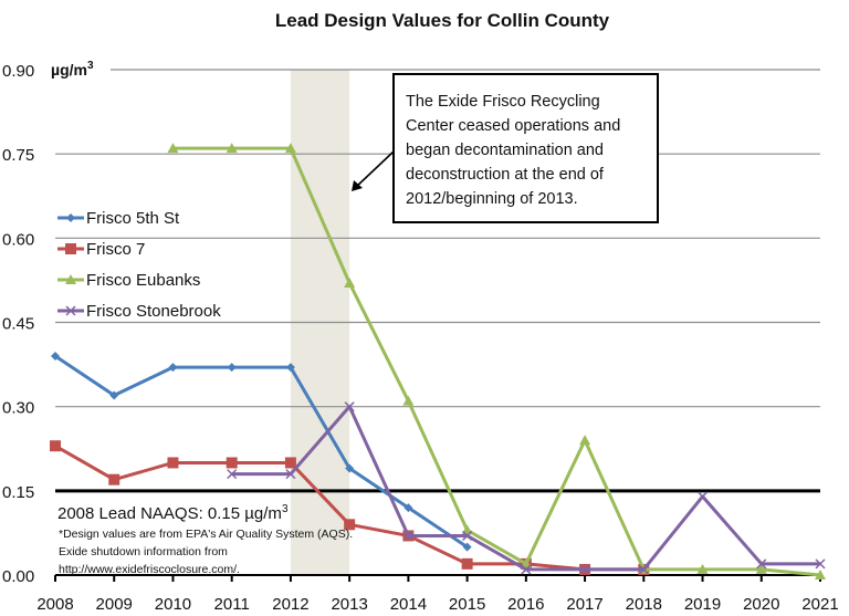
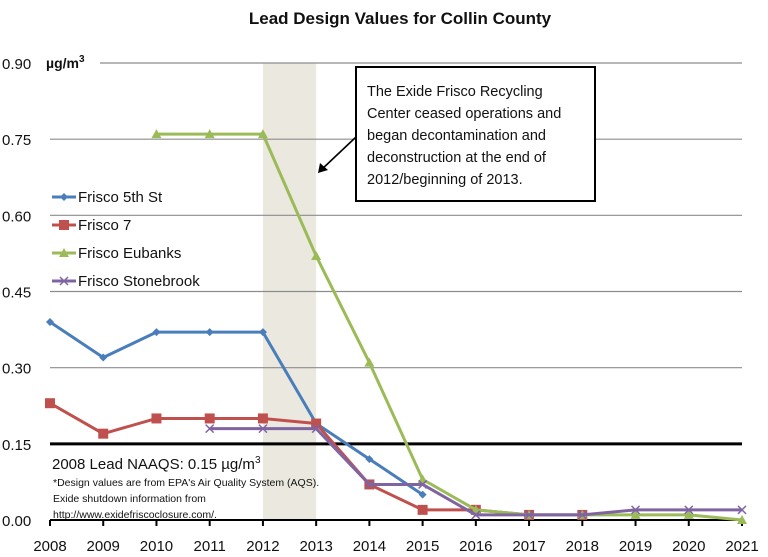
Frisco 7/2013: 0.09 -> 0.19
Frisco Stonebrook/2013: 0.30 -> 0.18
Frisco Eubanks/2017: 0.24 -> 0.01
Frisco Stonebrook/2019: 0.14 -> 0.02
